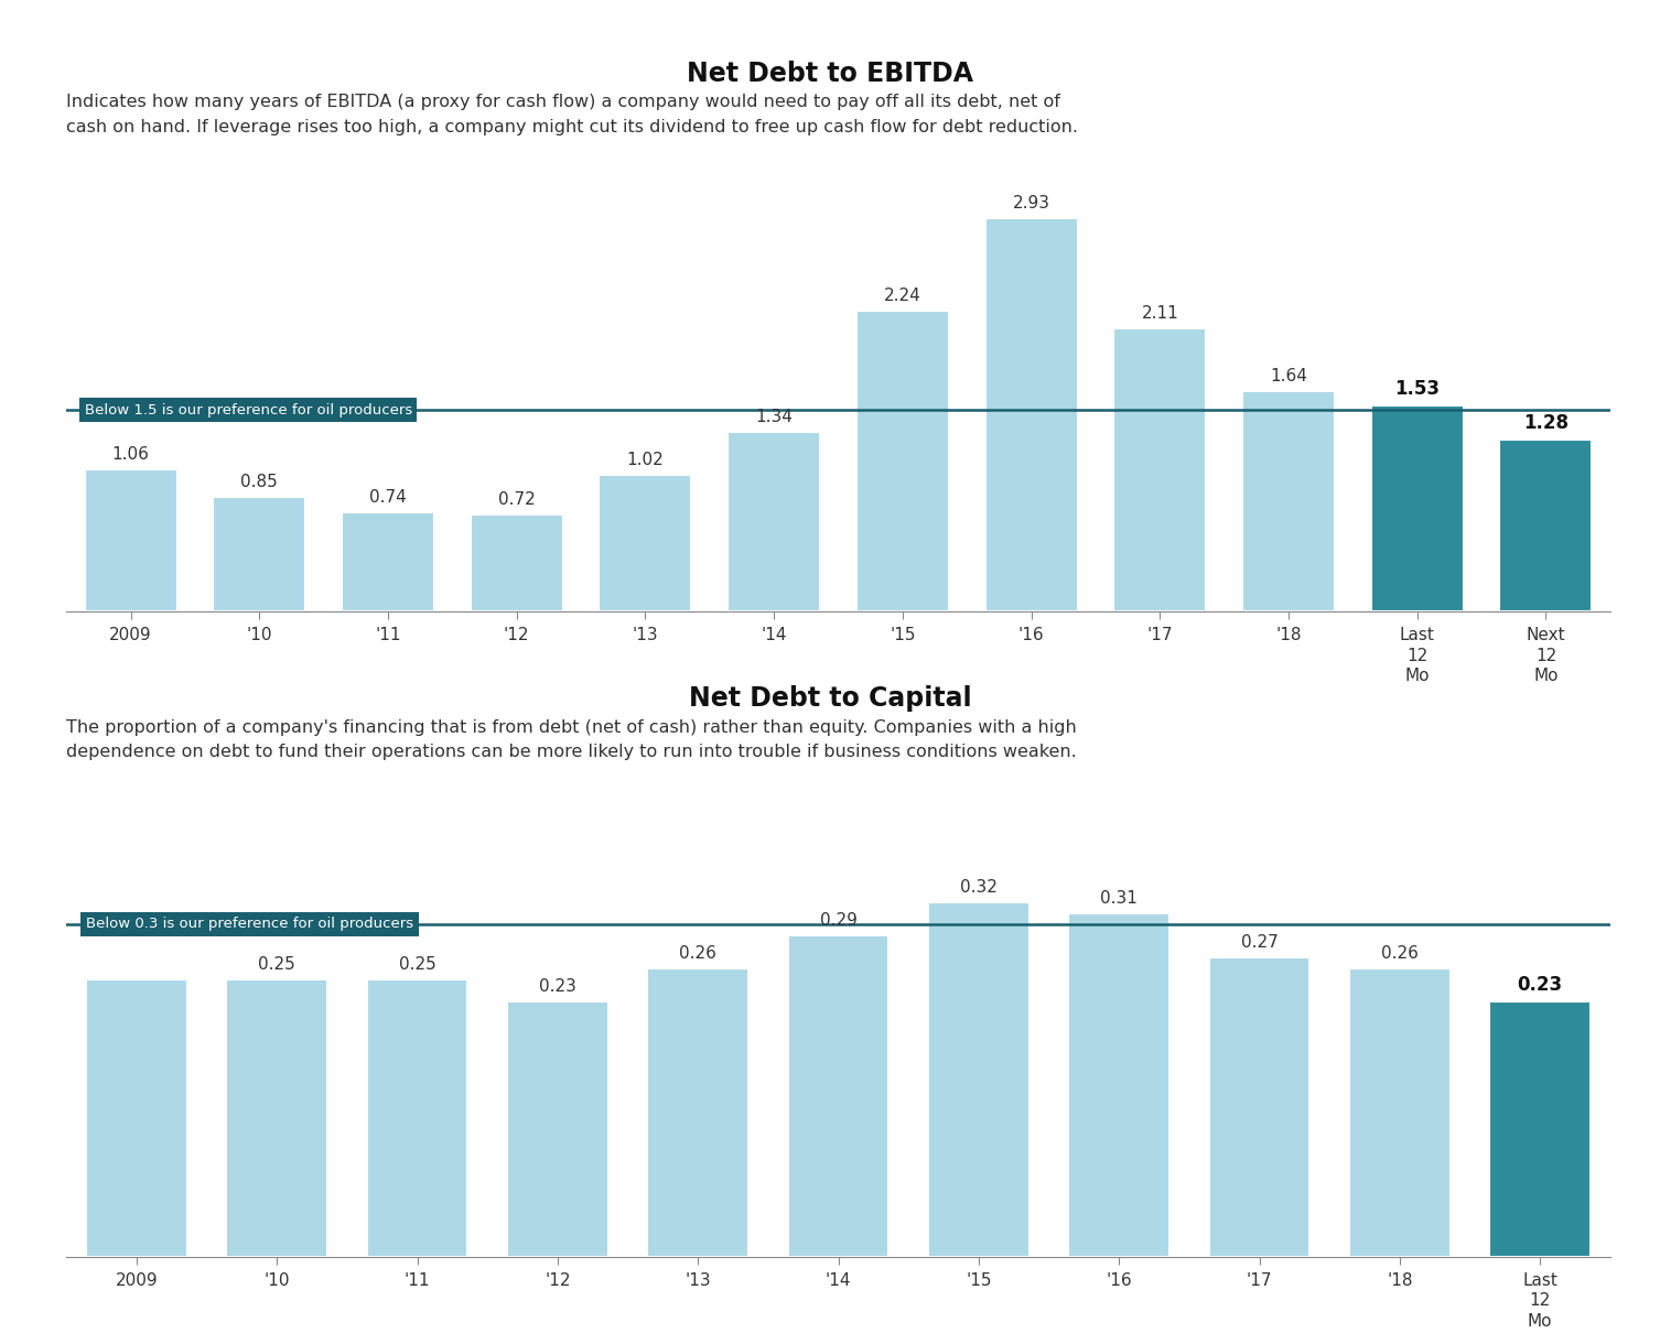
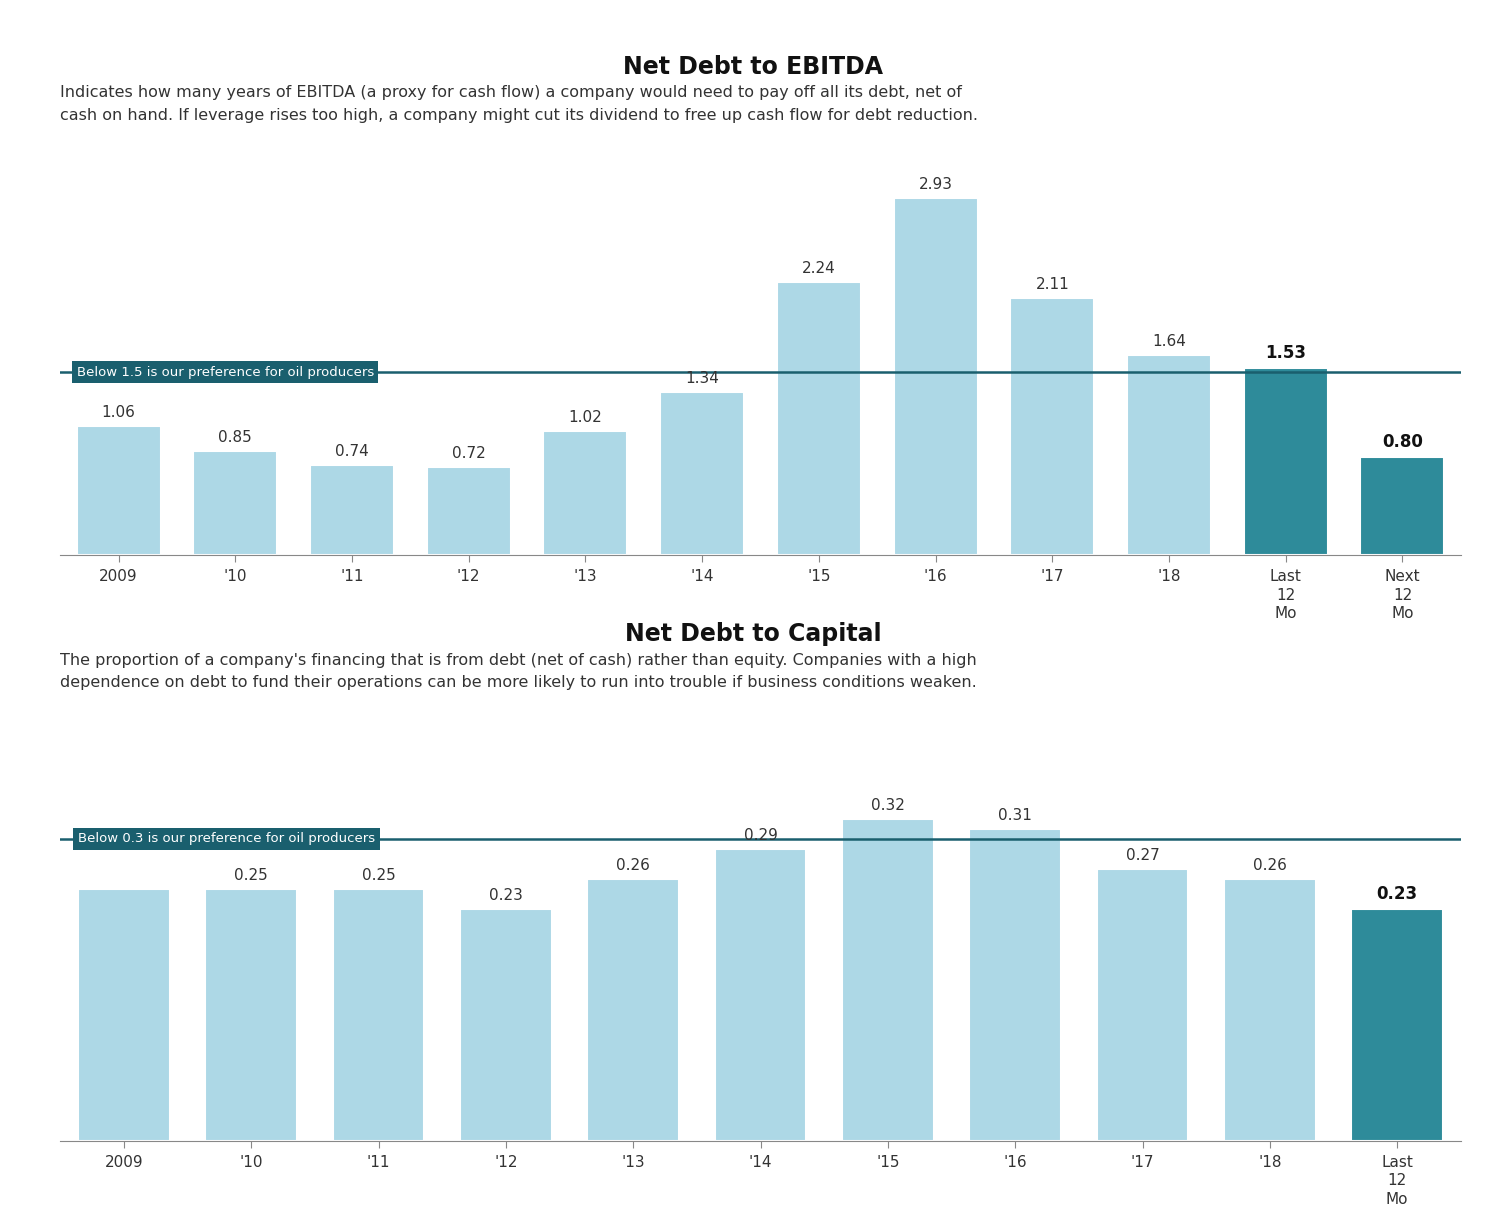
Next 12 Mo: 1.28 -> 0.80
